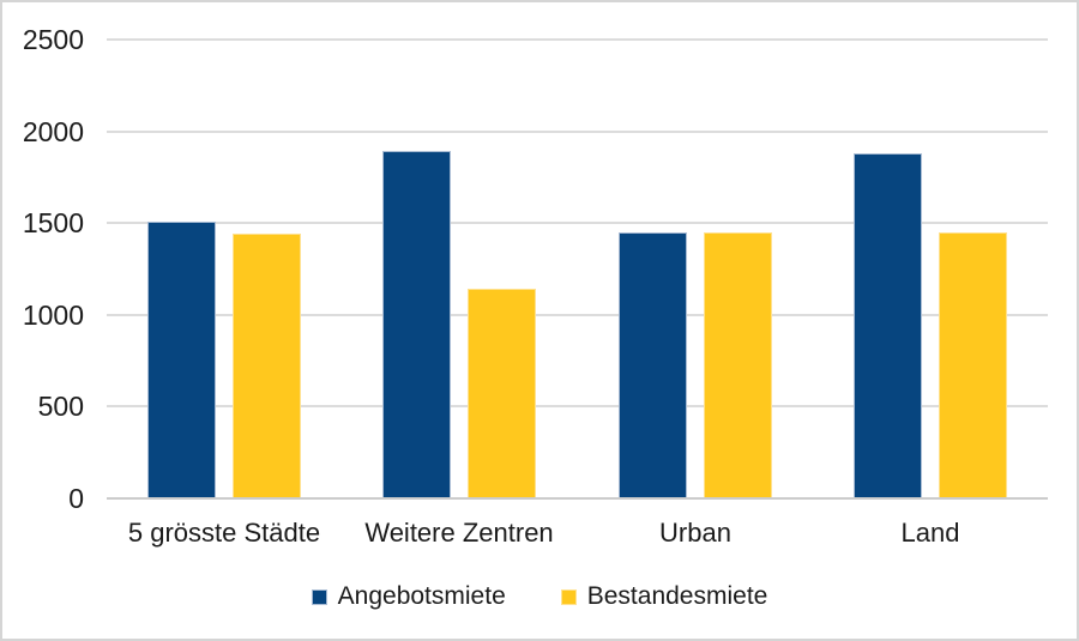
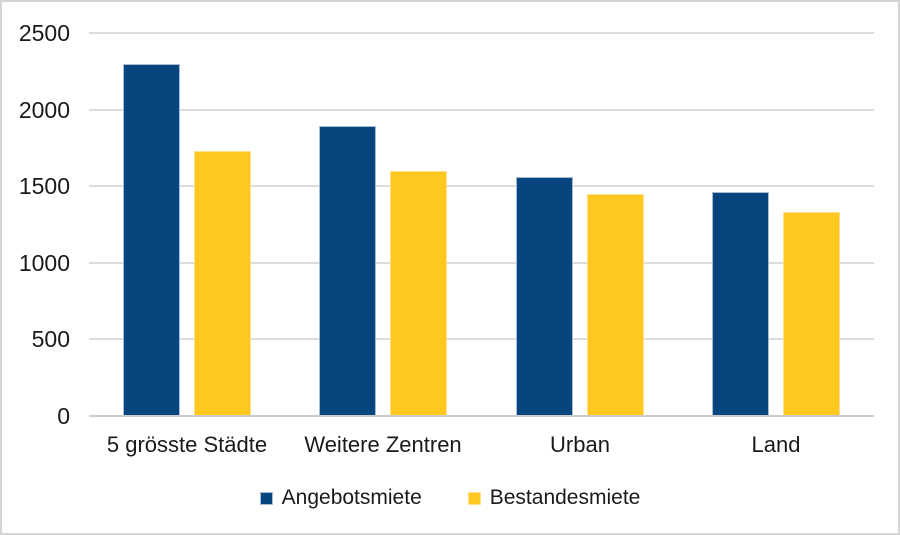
Angebotsmiete/5 grösste Städte: 1510 -> 2300
Bestandesmiete/5 grösste Städte: 1440 -> 1730
Bestandesmiete/Weitere Zentren: 1140 -> 1600
Angebotsmiete/Urban: 1450 -> 1560
Angebotsmiete/Land: 1880 -> 1460
Bestandesmiete/Land: 1450 -> 1330
